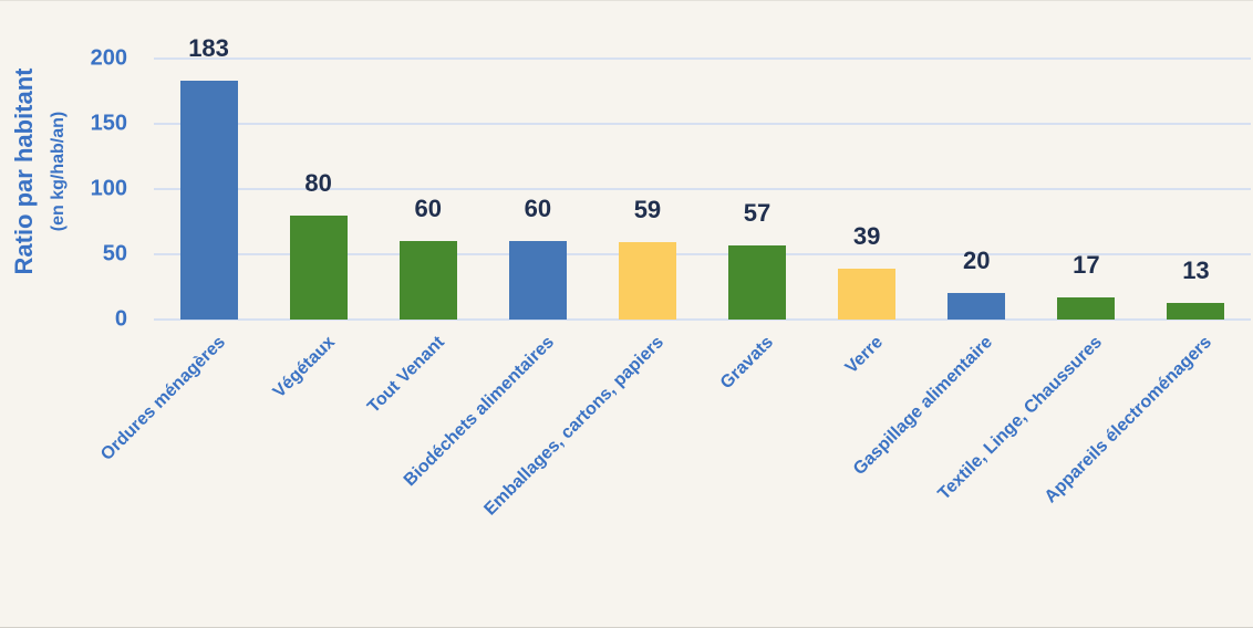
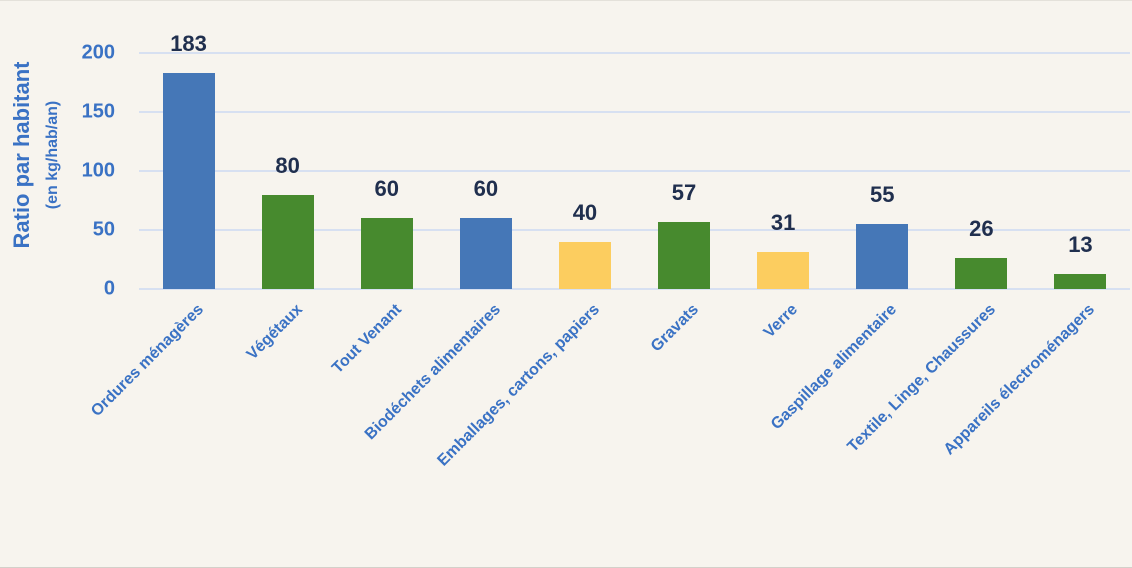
Emballages, cartons, papiers: 59 -> 40
Verre: 39 -> 31
Gaspillage alimentaire: 20 -> 55
Textile, Linge, Chaussures: 17 -> 26
